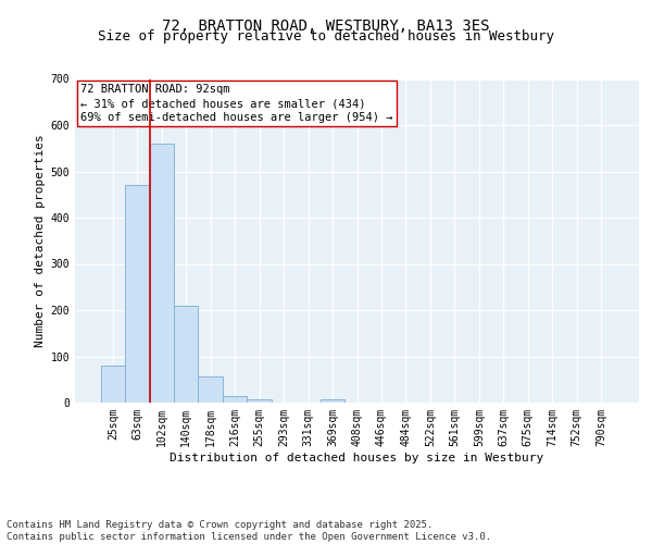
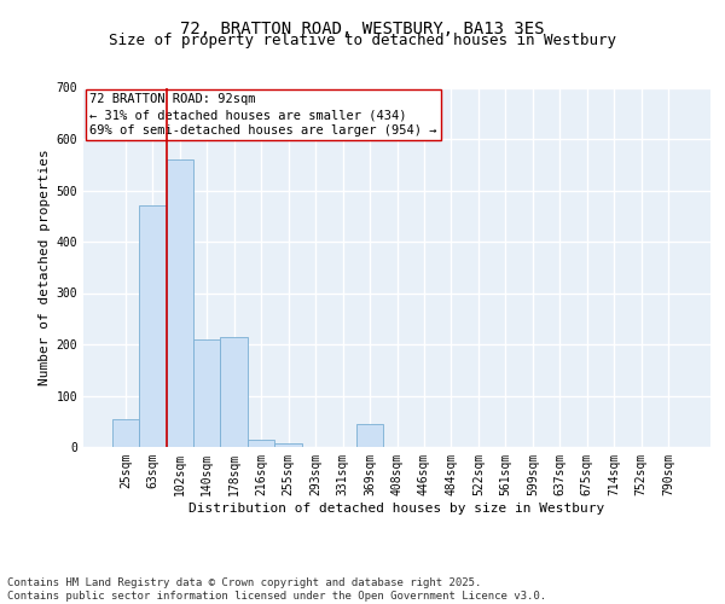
25sqm: 80 -> 55
178sqm: 57 -> 215
369sqm: 7 -> 45
